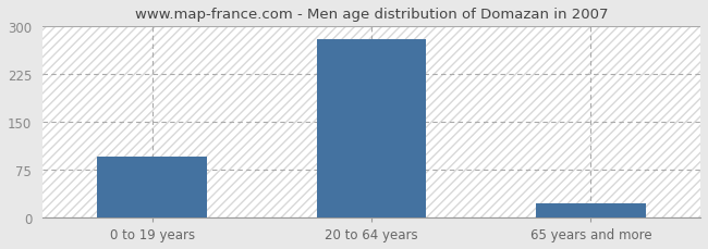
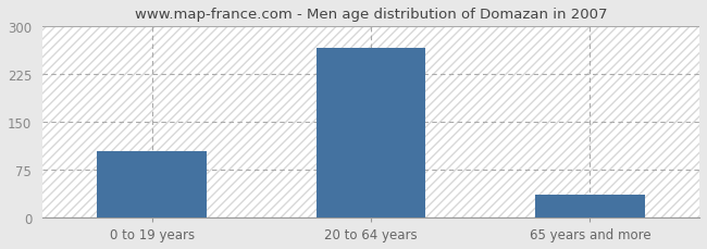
0 to 19 years: 95 -> 104
20 to 64 years: 280 -> 266
65 years and more: 22 -> 36
